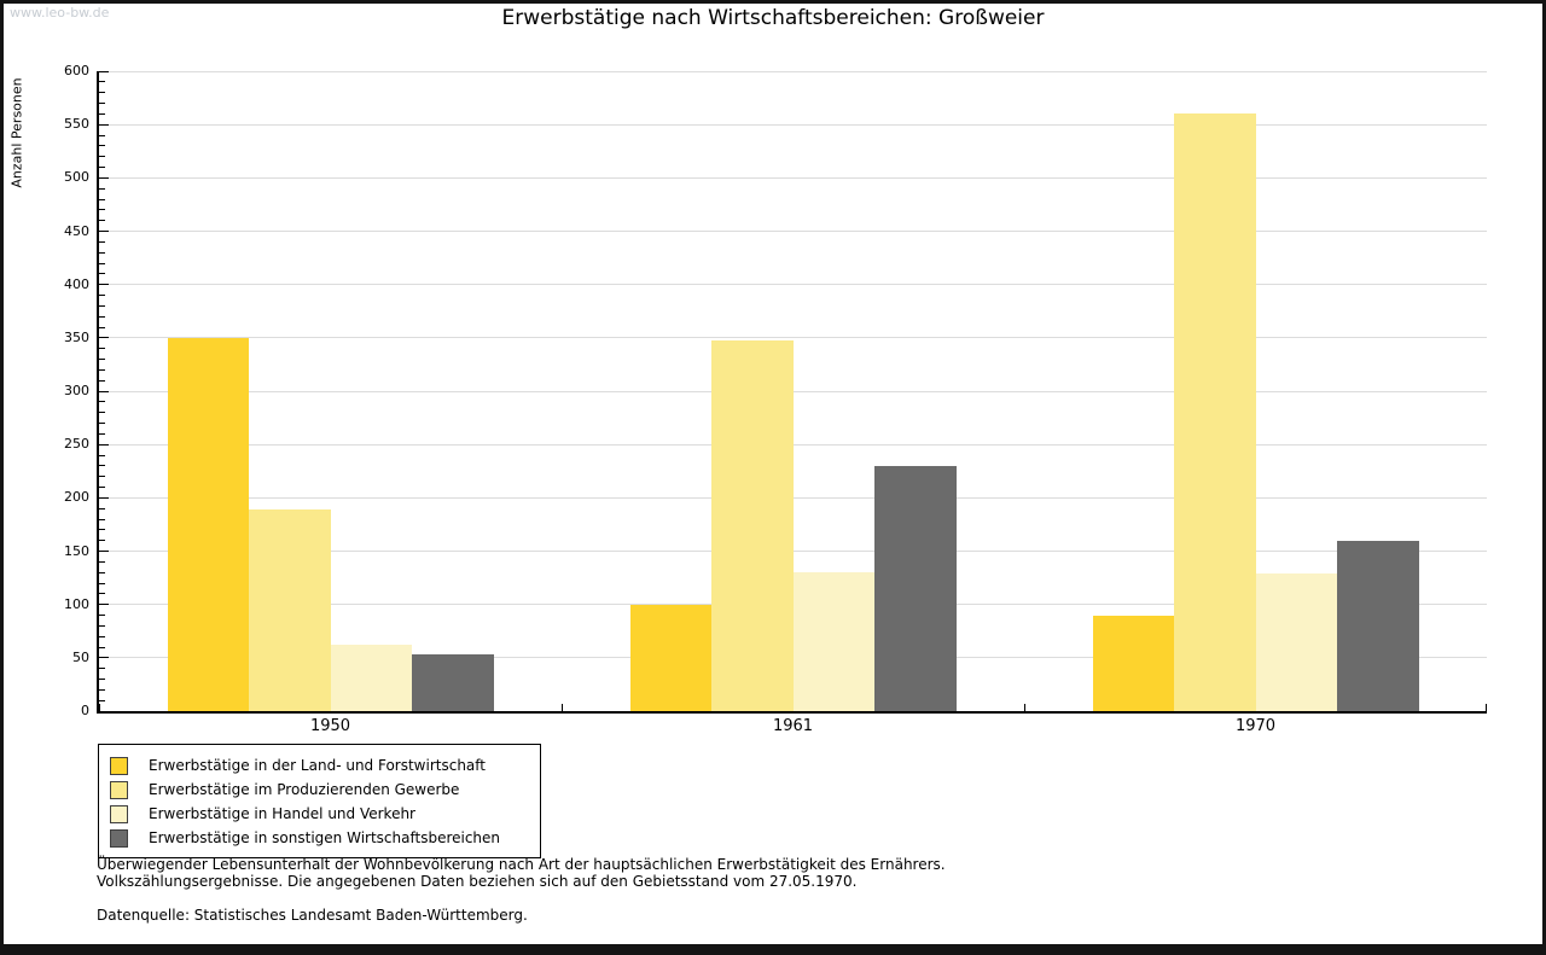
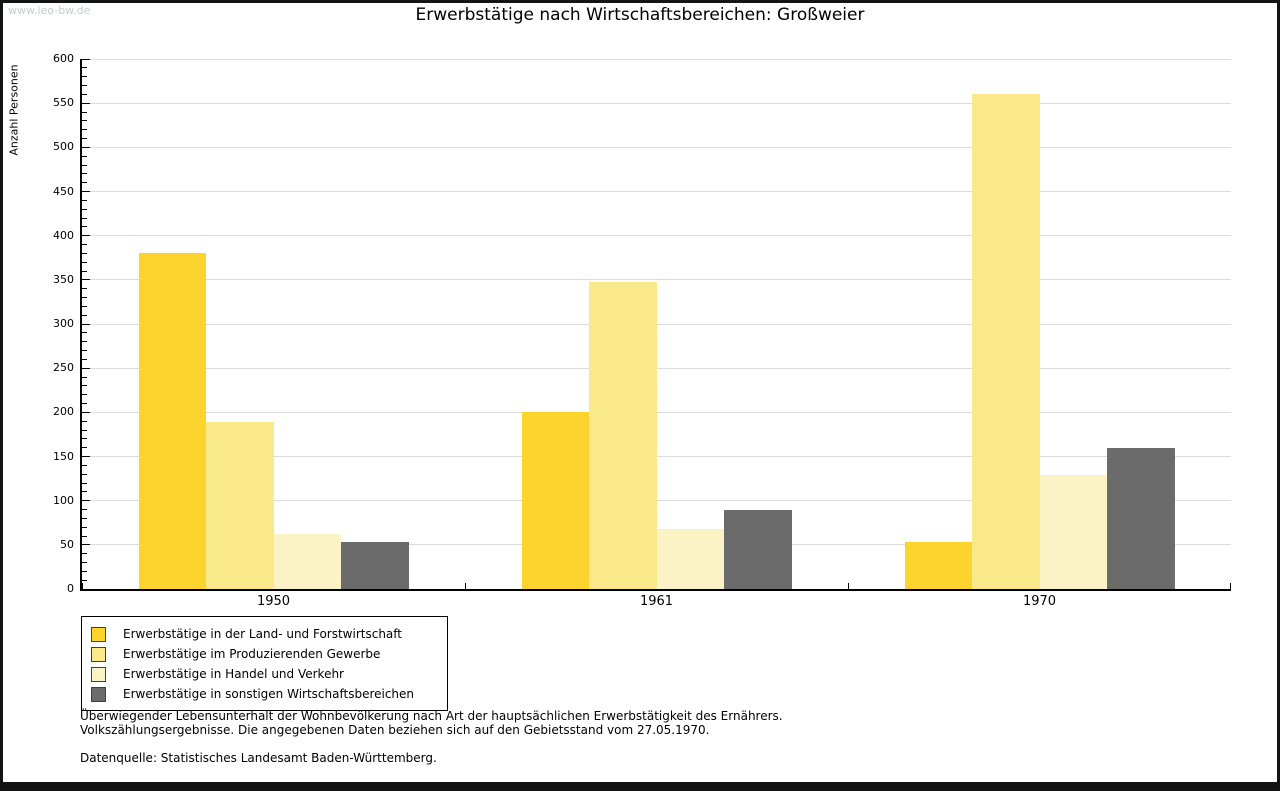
Erwerbstätige in der Land- und Forstwirtschaft/1950: 350 -> 380
Erwerbstätige in der Land- und Forstwirtschaft/1961: 100 -> 200
Erwerbstätige in Handel und Verkehr/1961: 130 -> 70
Erwerbstätige in sonstigen Wirtschaftsbereichen/1961: 230 -> 90
Erwerbstätige in der Land- und Forstwirtschaft/1970: 90 -> 50
